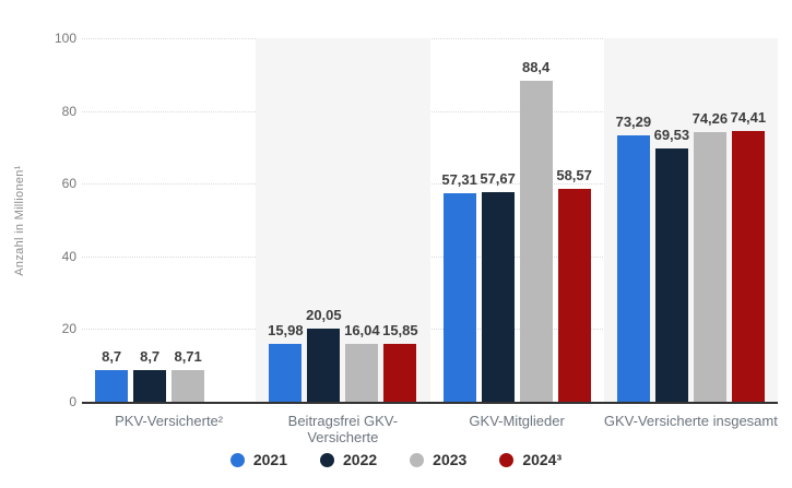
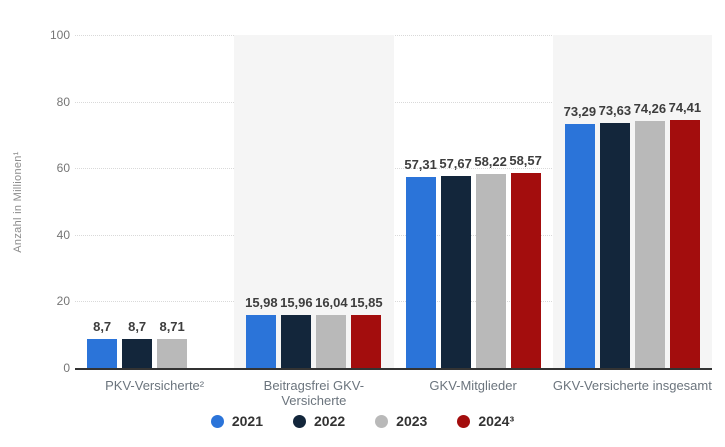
2022/Beitragsfrei GKV-Versicherte: 20,05 -> 15,96
2023/GKV-Mitglieder: 88,4 -> 58,22
2022/GKV-Versicherte insgesamt: 69,53 -> 73,63
